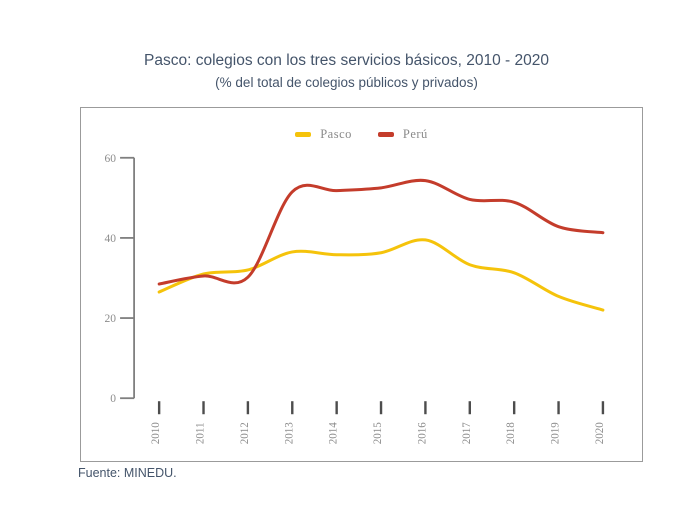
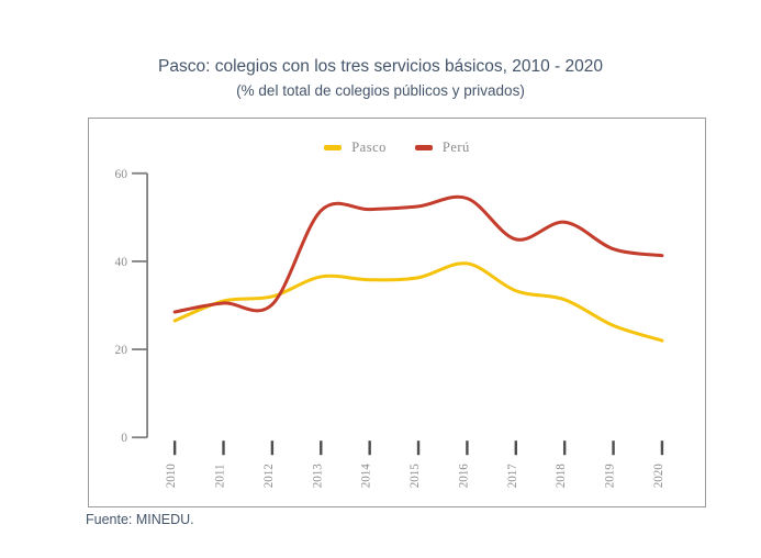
Perú/2017: 50 -> 45
